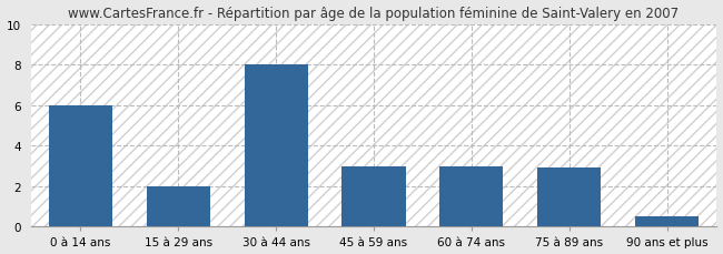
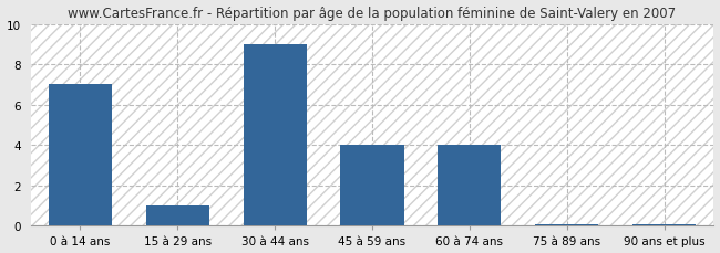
0 à 14 ans: 6.0 -> 7.0
15 à 29 ans: 2.0 -> 1.0
30 à 44 ans: 8.0 -> 9.0
45 à 59 ans: 3.0 -> 4.0
60 à 74 ans: 3.0 -> 4.0
75 à 89 ans: 2.9 -> 0.1
90 ans et plus: 0.5 -> 0.1
